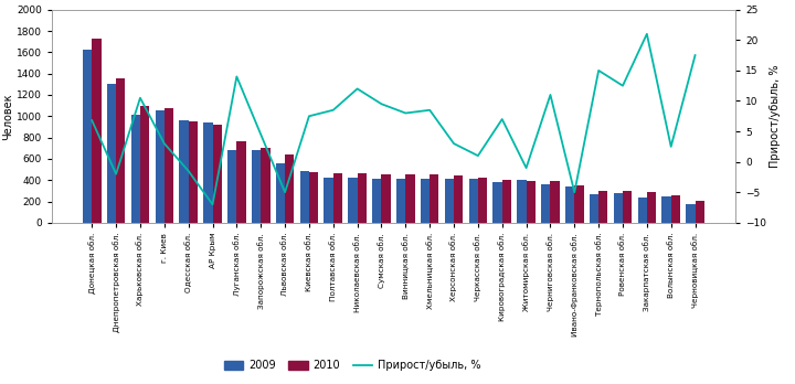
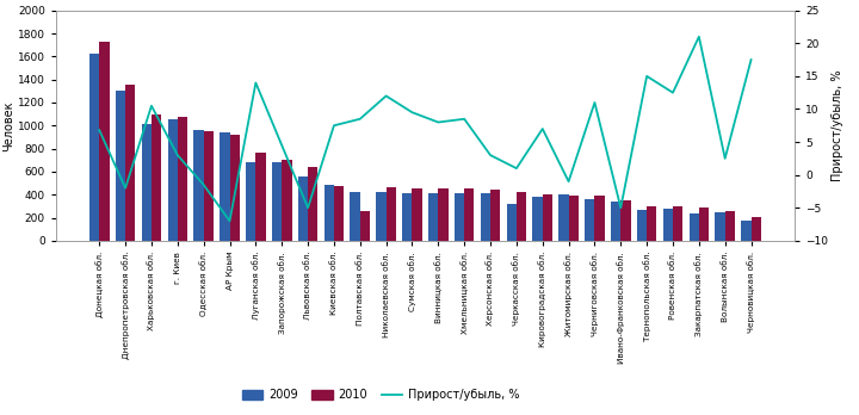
2010/Полтавская обл.: 460 -> 260
2009/Черкасская обл.: 420 -> 320
